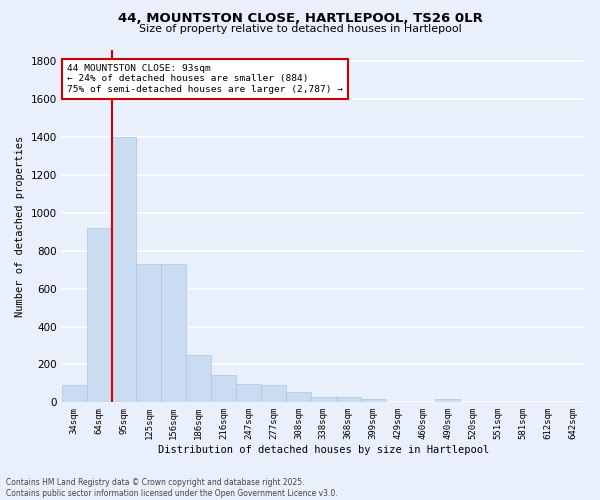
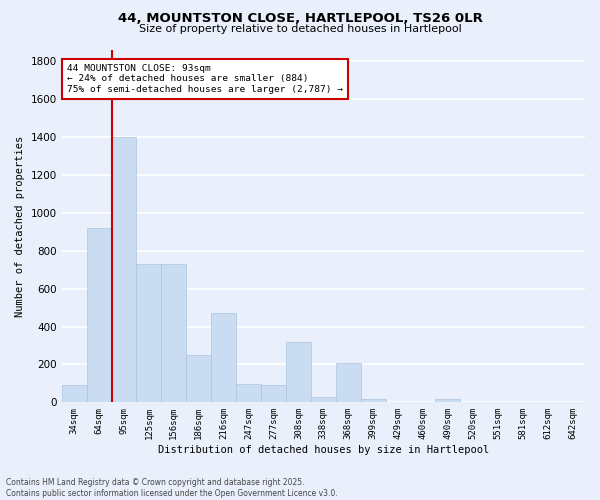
216sqm: 140 -> 470
308sqm: 60 -> 320
368sqm: 30 -> 210
